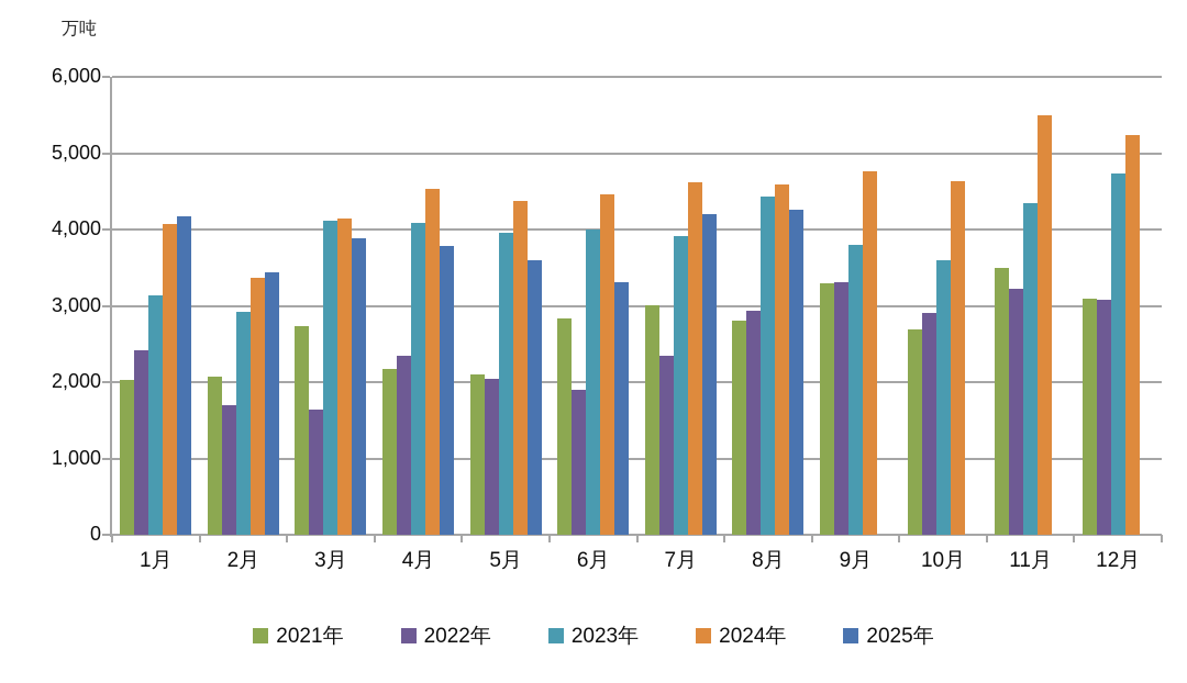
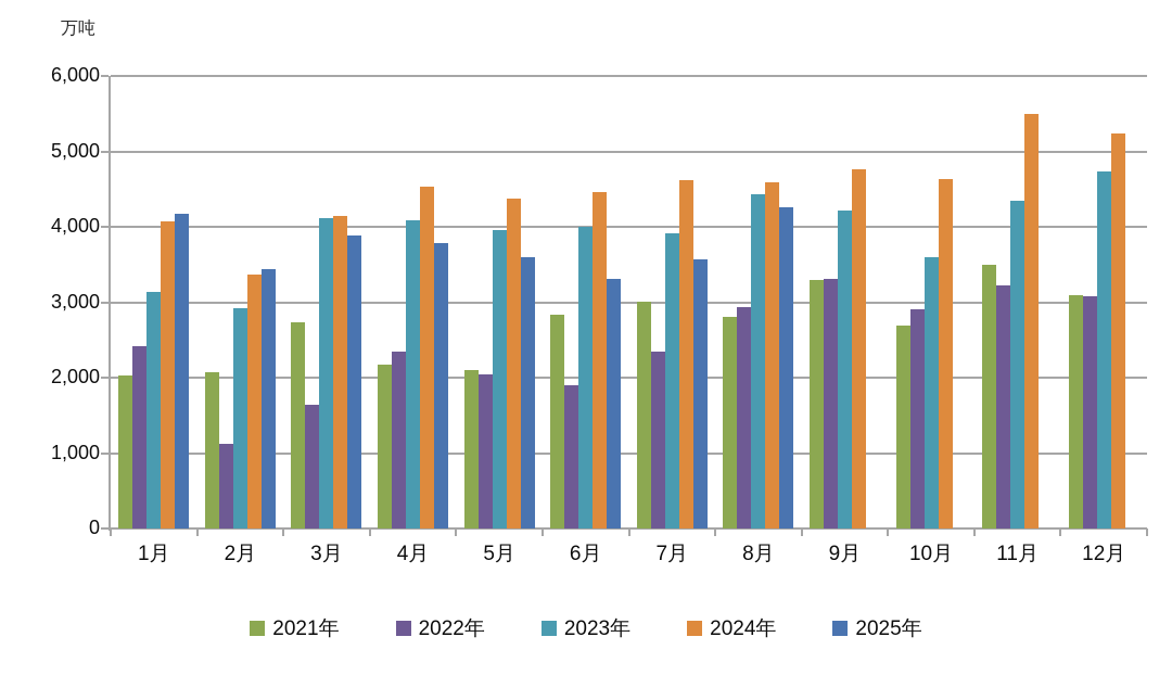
2022年/2月: 1700 -> 1100
2025年/7月: 4200 -> 3600
2023年/9月: 3800 -> 4200
